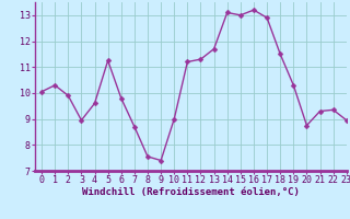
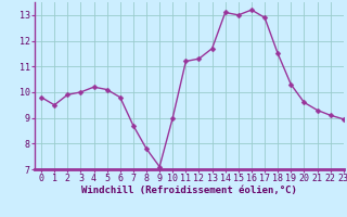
0: 10.05 -> 9.80
1: 10.30 -> 9.50
3: 8.95 -> 10.00
4: 9.60 -> 10.20
5: 11.25 -> 10.10
8: 7.55 -> 7.80
9: 7.40 -> 7.10
20: 8.75 -> 9.60
22: 9.35 -> 9.10
